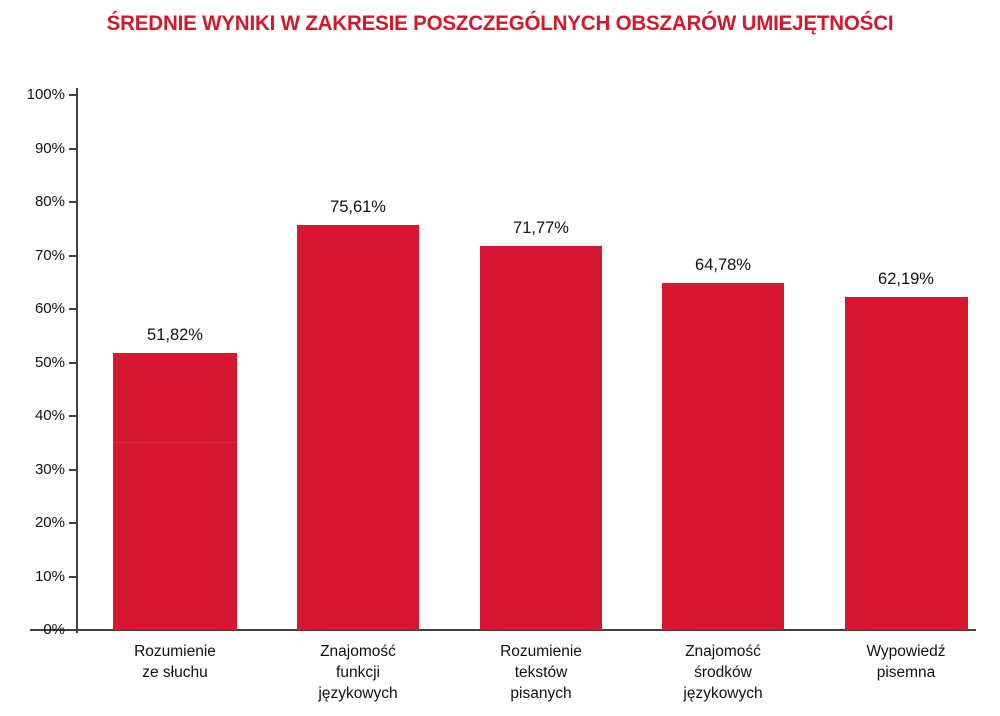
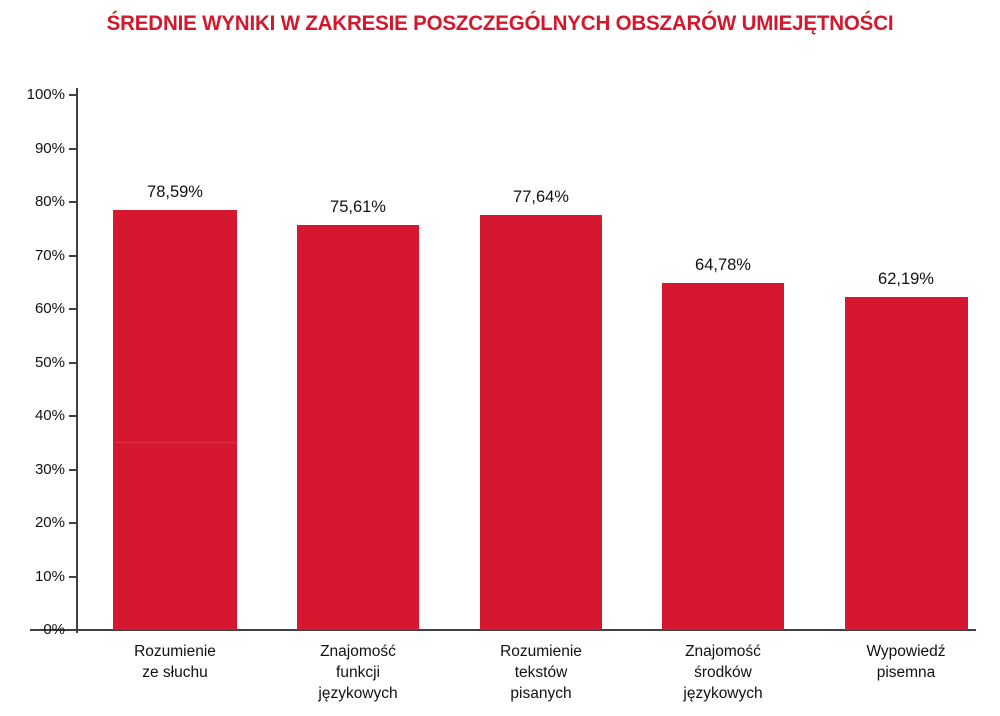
Rozumienie ze słuchu: 51,82% -> 78,59%
Rozumienie tekstów pisanych: 71,77% -> 77,64%
